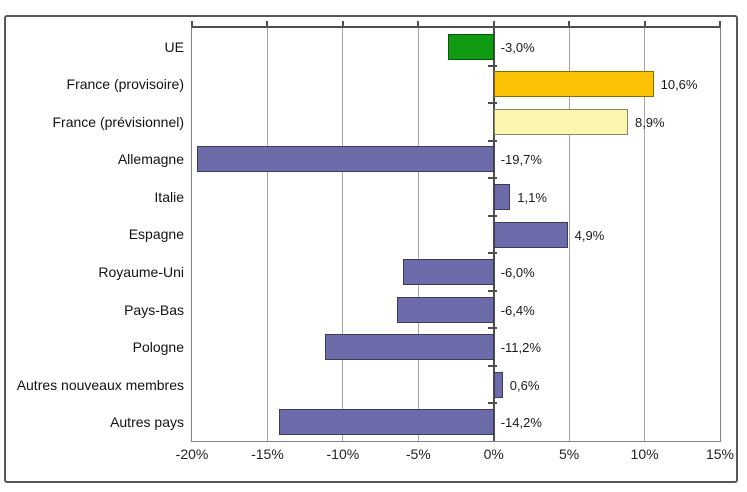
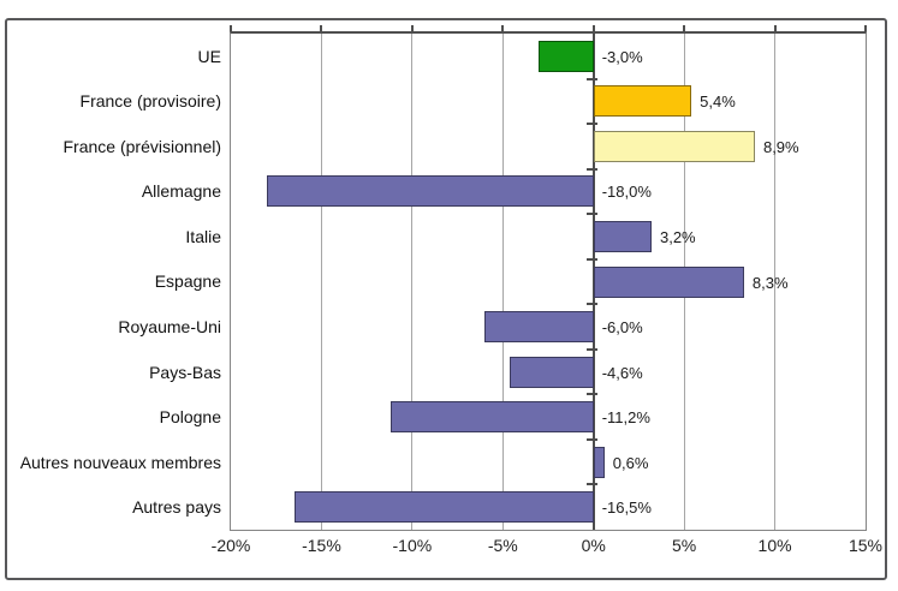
France (provisoire): 10,6% -> 5,4%
Allemagne: -19,7% -> -18,0%
Italie: 1,1% -> 3,2%
Espagne: 4,9% -> 8,3%
Pays-Bas: -6,4% -> -4,6%
Autres pays: -14,2% -> -16,5%
